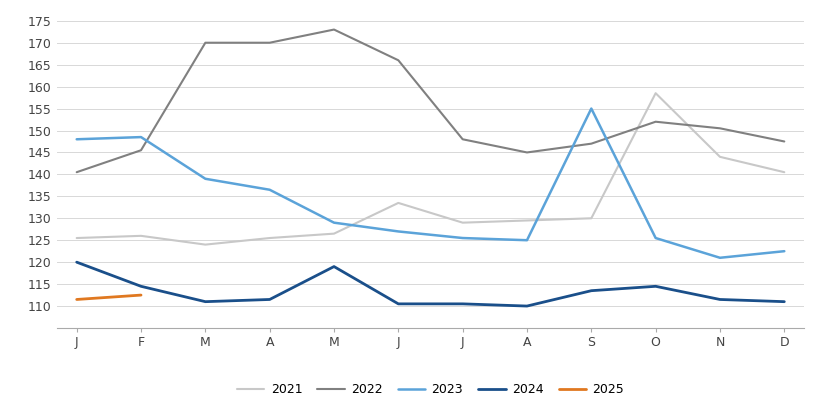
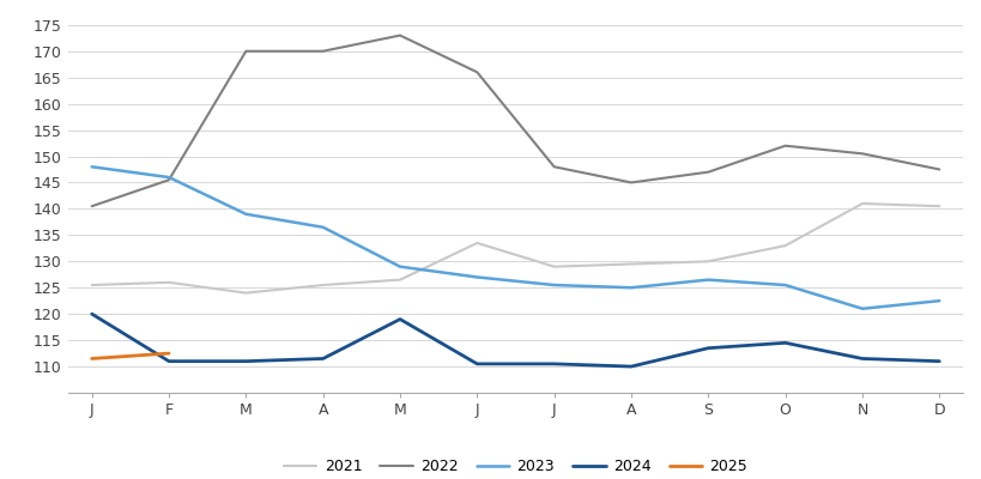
2023/F: 148.5 -> 146.0
2024/F: 114.5 -> 111.0
2023/S: 155.0 -> 126.5
2021/O: 158.5 -> 133.0
2021/N: 144.0 -> 141.0
